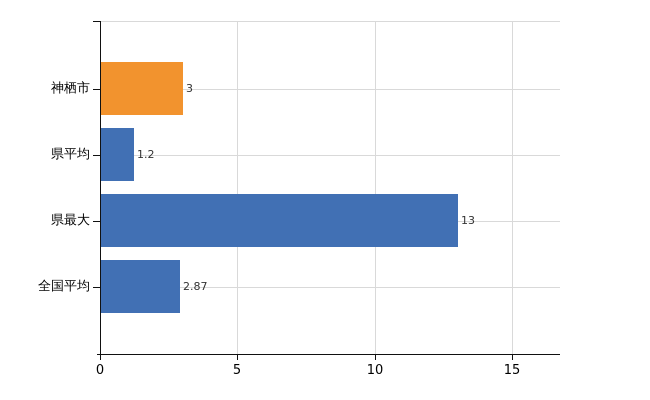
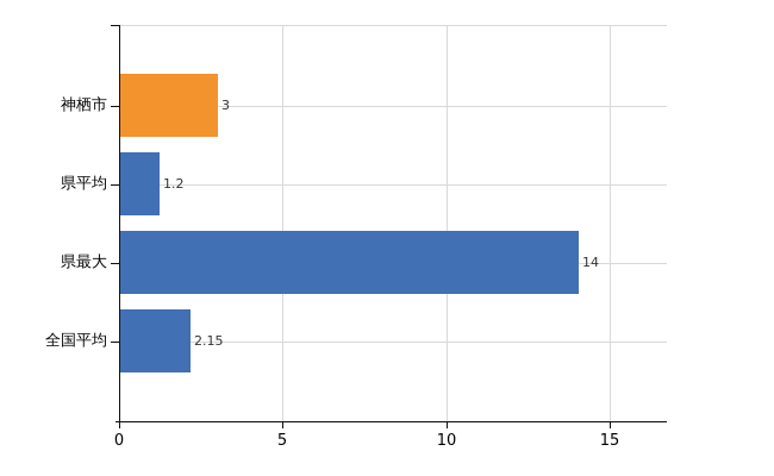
県最大: 13 -> 14
全国平均: 2.87 -> 2.15
